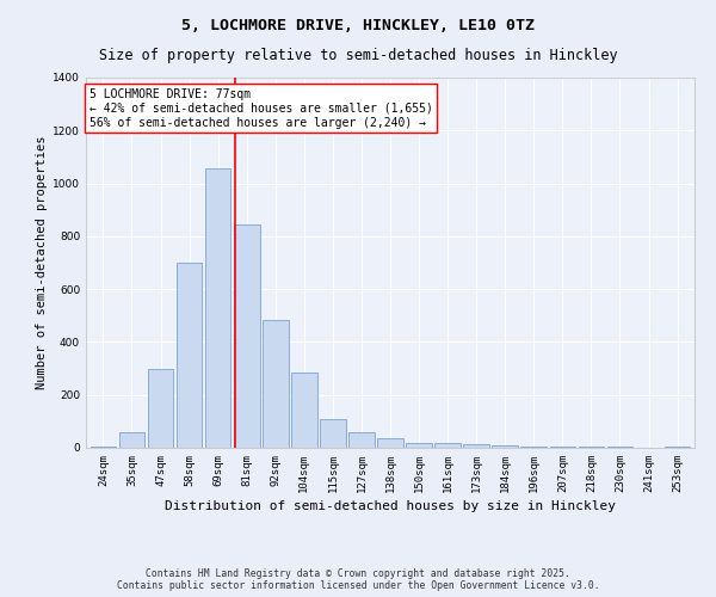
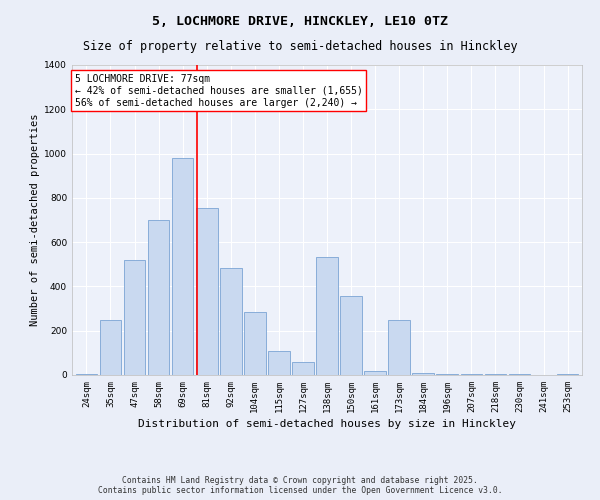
35sqm: 60 -> 250
47sqm: 300 -> 520
69sqm: 1055 -> 980
81sqm: 845 -> 755
138sqm: 35 -> 535
150sqm: 20 -> 355
173sqm: 15 -> 250
